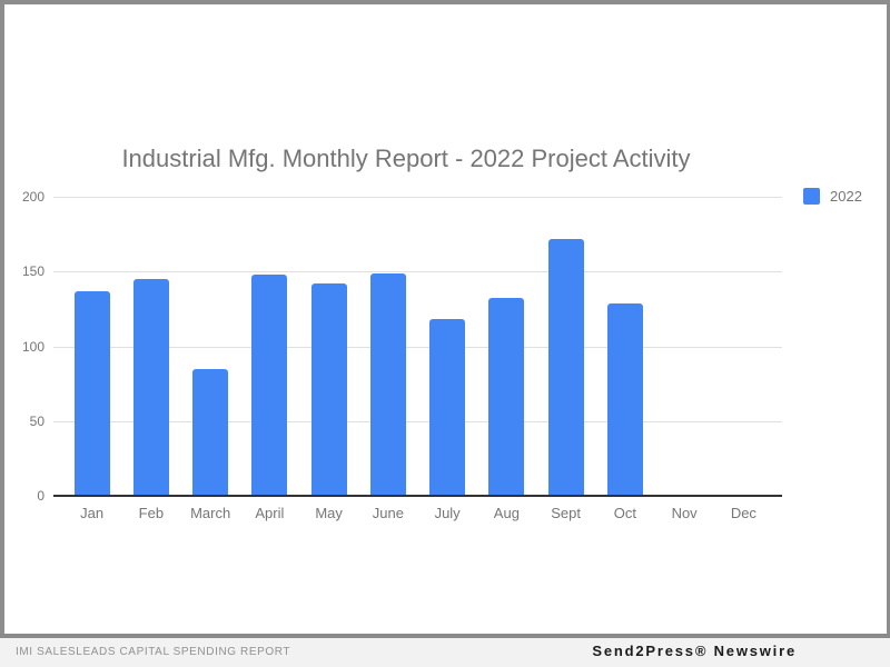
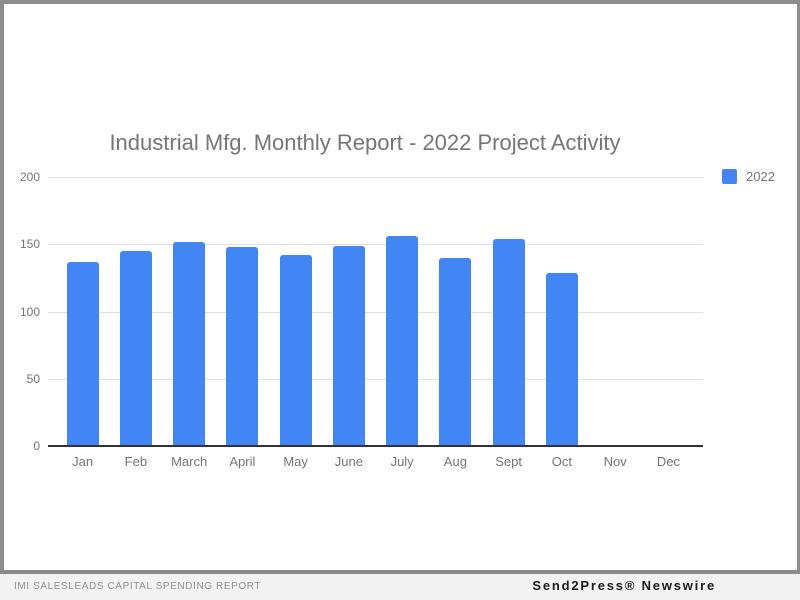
March: 85 -> 152
July: 118 -> 156
Aug: 132 -> 140
Sept: 172 -> 154
